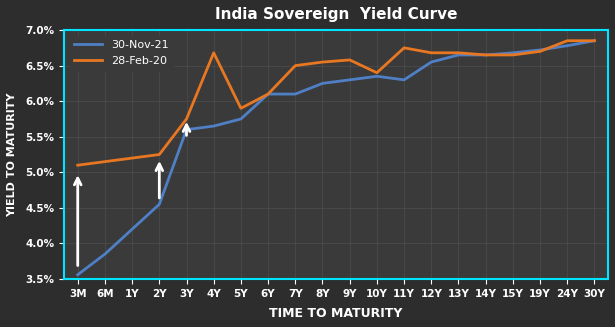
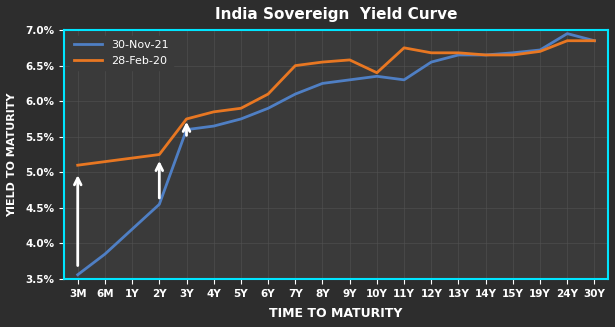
28-Feb-20/4Y: 6.68% -> 5.85%
30-Nov-21/6Y: 6.10% -> 5.90%
30-Nov-21/24Y: 6.78% -> 6.95%
